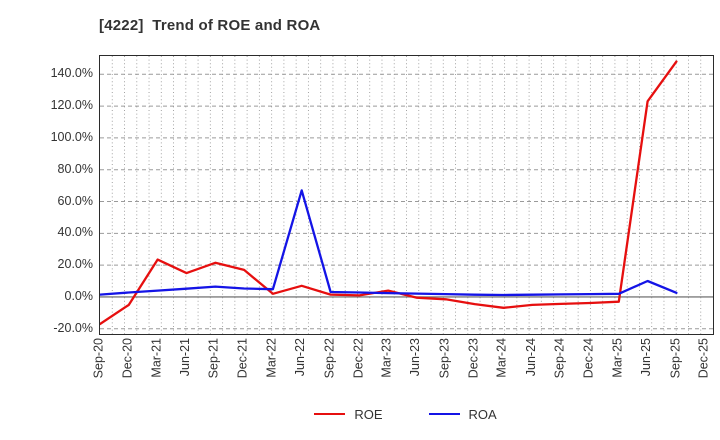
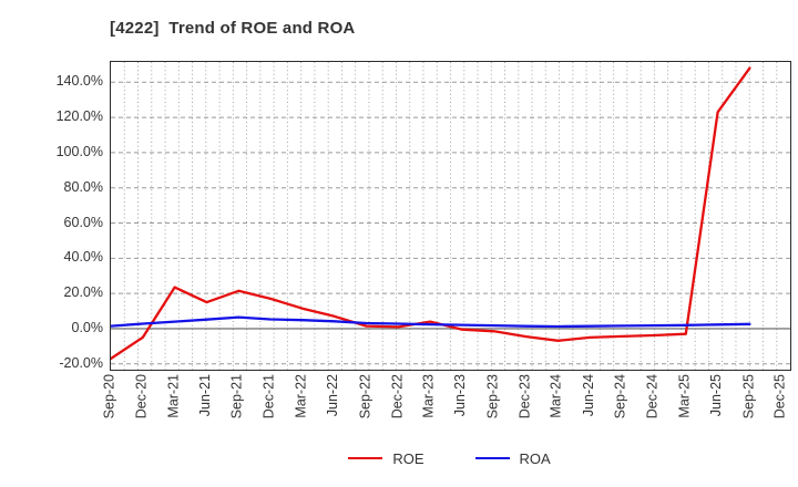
ROE/Mar-22: 2% -> 12%
ROA/Jun-22: 67% -> 4%
ROA/Jun-25: 10% -> 2%
